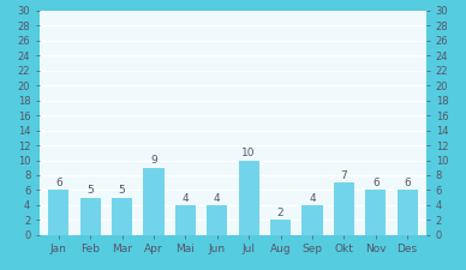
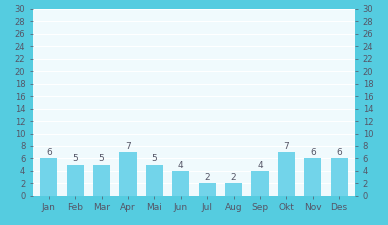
Apr: 9 -> 7
Mai: 4 -> 5
Jul: 10 -> 2
